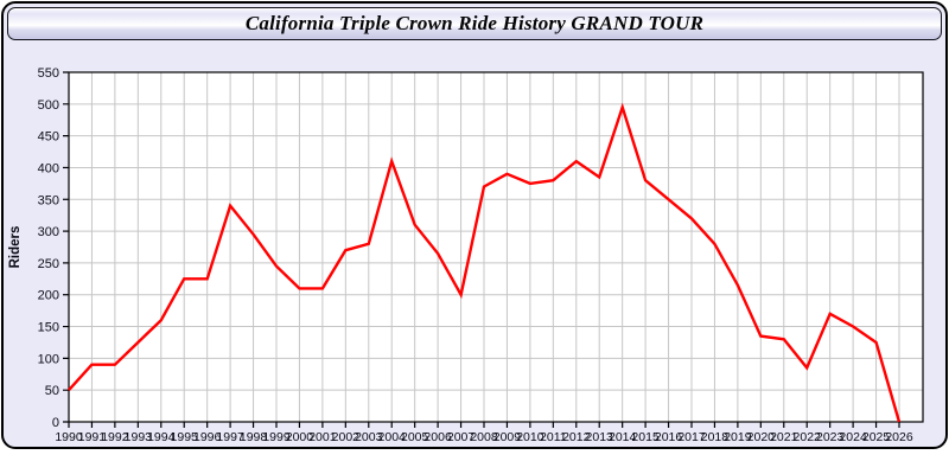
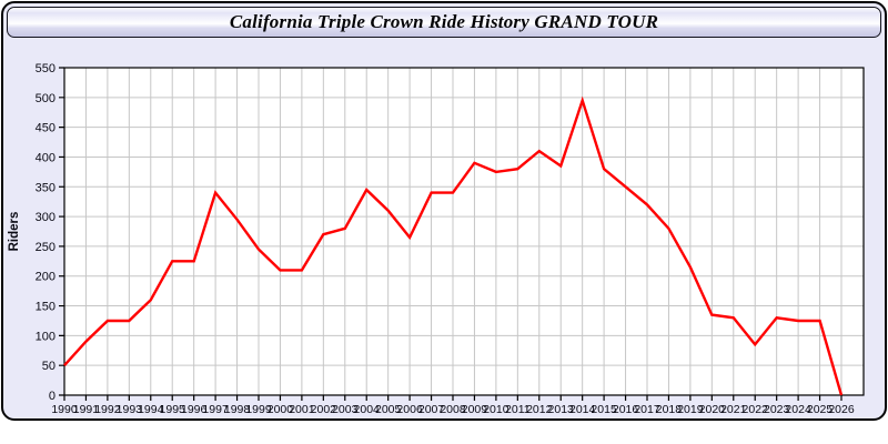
1992: 90 -> 120
2004: 410 -> 340
2007: 200 -> 340
2008: 370 -> 340
2023: 170 -> 130
2024: 150 -> 120
